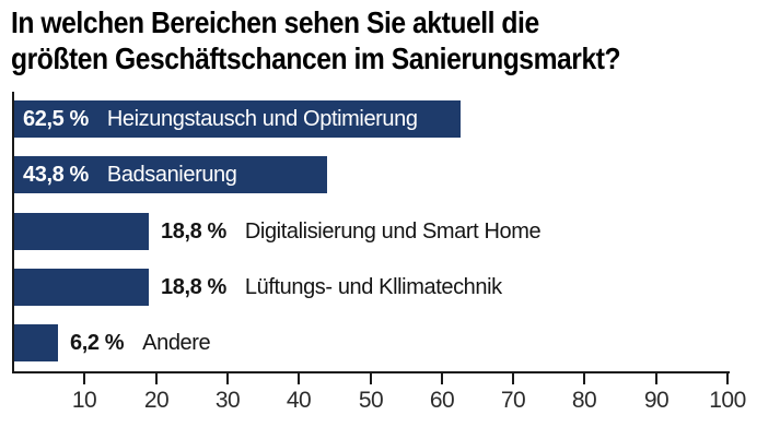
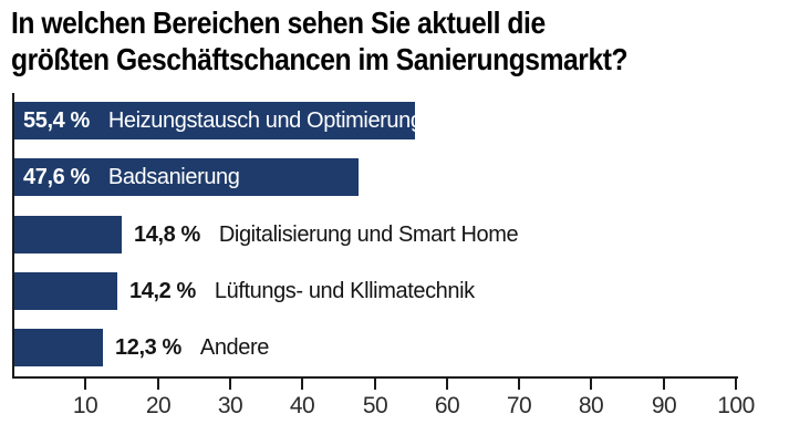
Heizungstausch und Optimierung: 62,5 -> 55,4
Badsanierung: 43,8 -> 47,6
Digitalisierung und Smart Home: 18,8 -> 14,8
Lüftungs- und Kllimatechnik: 18,8 -> 14,2
Andere: 6,2 -> 12,3
